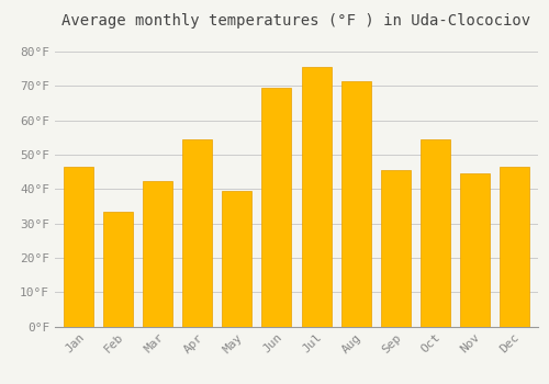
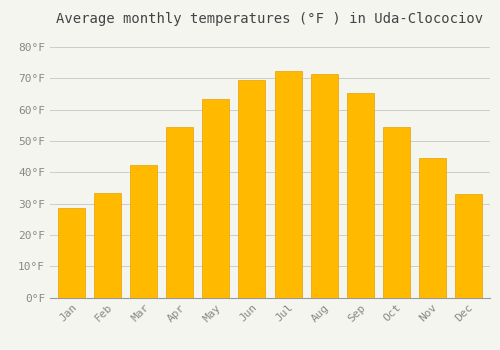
Jan: 46.5°F -> 28.5°F
May: 39.5°F -> 63.5°F
Jul: 75.5°F -> 72.5°F
Sep: 45.5°F -> 65.5°F
Dec: 46.5°F -> 33.0°F
